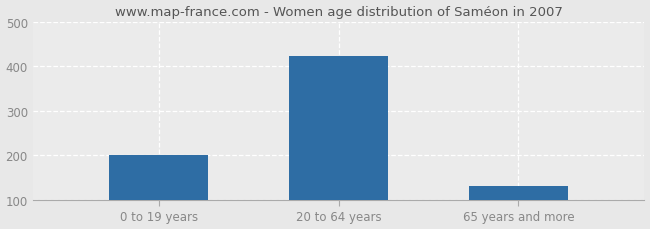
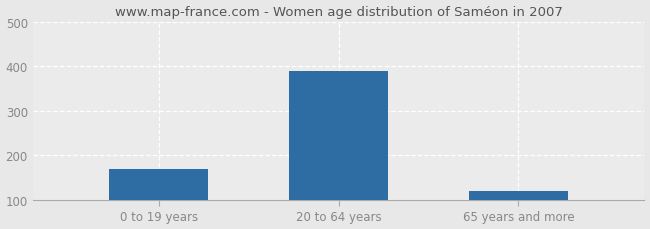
0 to 19 years: 200 -> 170
20 to 64 years: 422 -> 390
65 years and more: 132 -> 120
